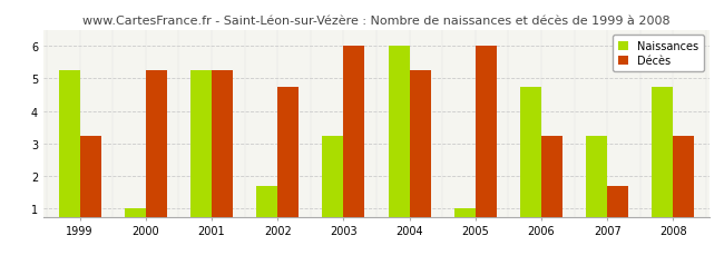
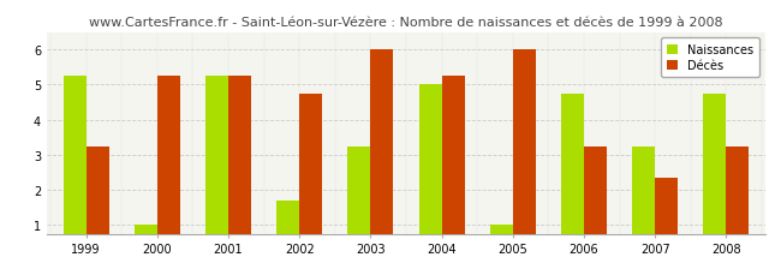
Naissances/2004: 6.00 -> 5.00
Décès/2007: 1.70 -> 2.35
